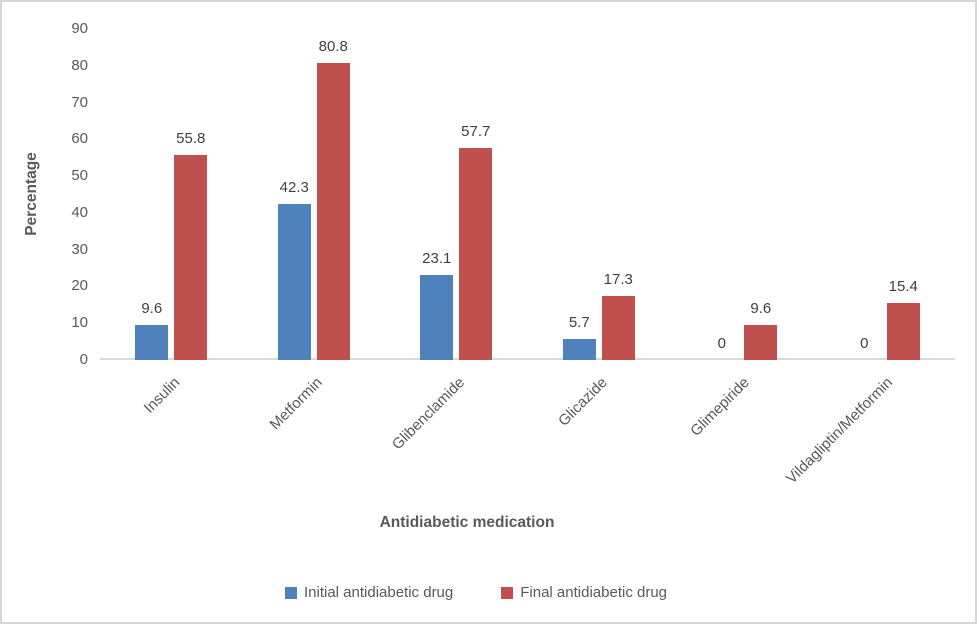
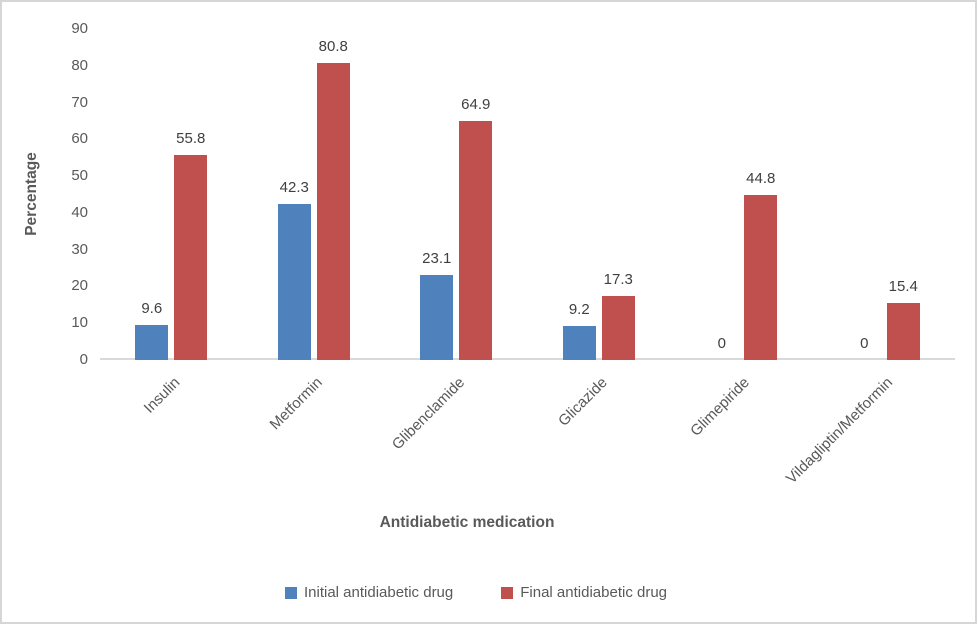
Final antidiabetic drug/Glibenclamide: 57.7 -> 64.9
Initial antidiabetic drug/Glicazide: 5.7 -> 9.2
Final antidiabetic drug/Glimepiride: 9.6 -> 44.8
